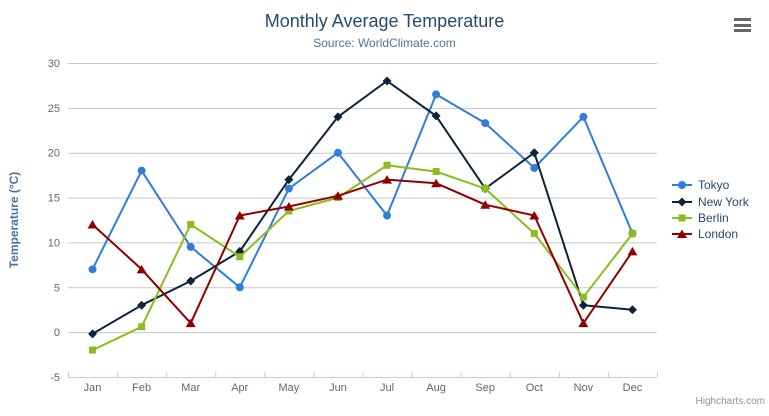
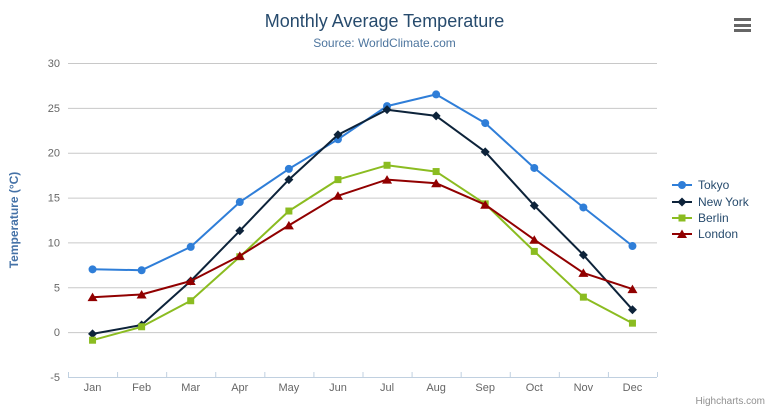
Berlin/Jan: -2 -> -1
London/Jan: 12 -> 4
Tokyo/Feb: 18 -> 7
New York/Feb: 3 -> 1
London/Feb: 7 -> 4
Berlin/Mar: 12 -> 4
London/Mar: 1 -> 6
Tokyo/Apr: 5 -> 14
New York/Apr: 9 -> 11
London/Apr: 13 -> 8
Tokyo/May: 16 -> 18
London/May: 14 -> 12
Tokyo/Jun: 20 -> 22
New York/Jun: 24 -> 22
Berlin/Jun: 15 -> 17
Tokyo/Jul: 13 -> 25
New York/Jul: 28 -> 25
New York/Sep: 16 -> 20
Berlin/Sep: 16 -> 14
New York/Oct: 20 -> 14
Berlin/Oct: 11 -> 9
London/Oct: 13 -> 10
Tokyo/Nov: 24 -> 14
New York/Nov: 3 -> 9
London/Nov: 1 -> 7
Tokyo/Dec: 11 -> 10
Berlin/Dec: 11 -> 1
London/Dec: 9 -> 5
